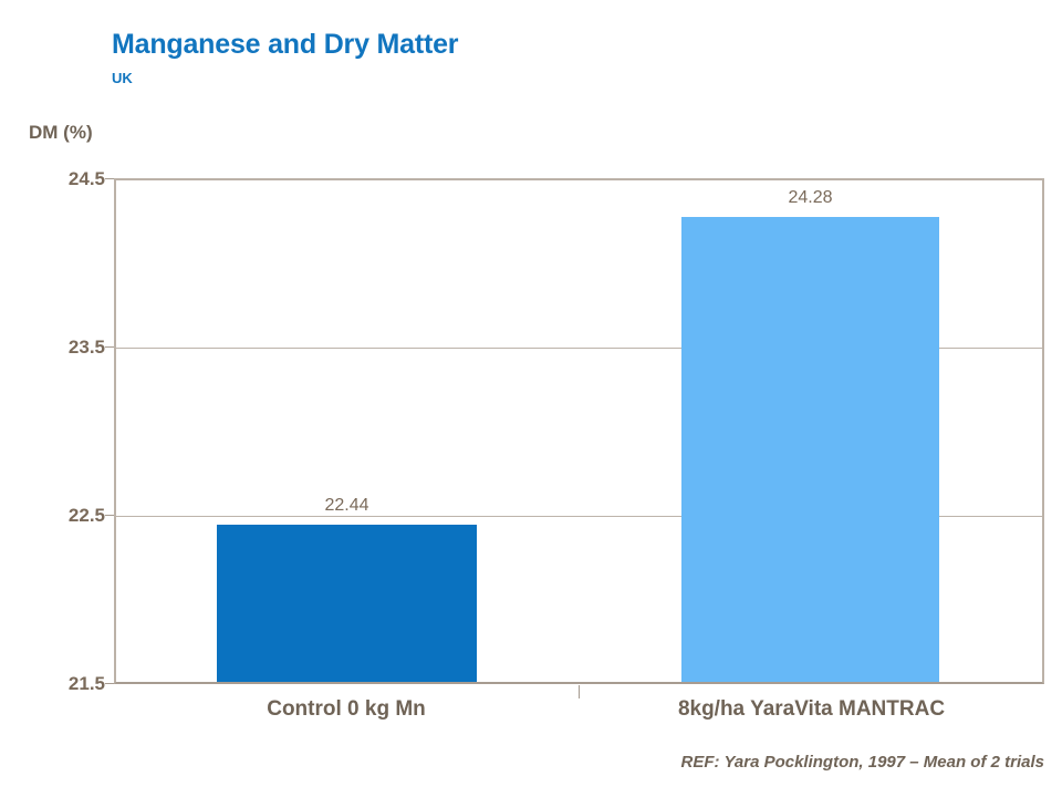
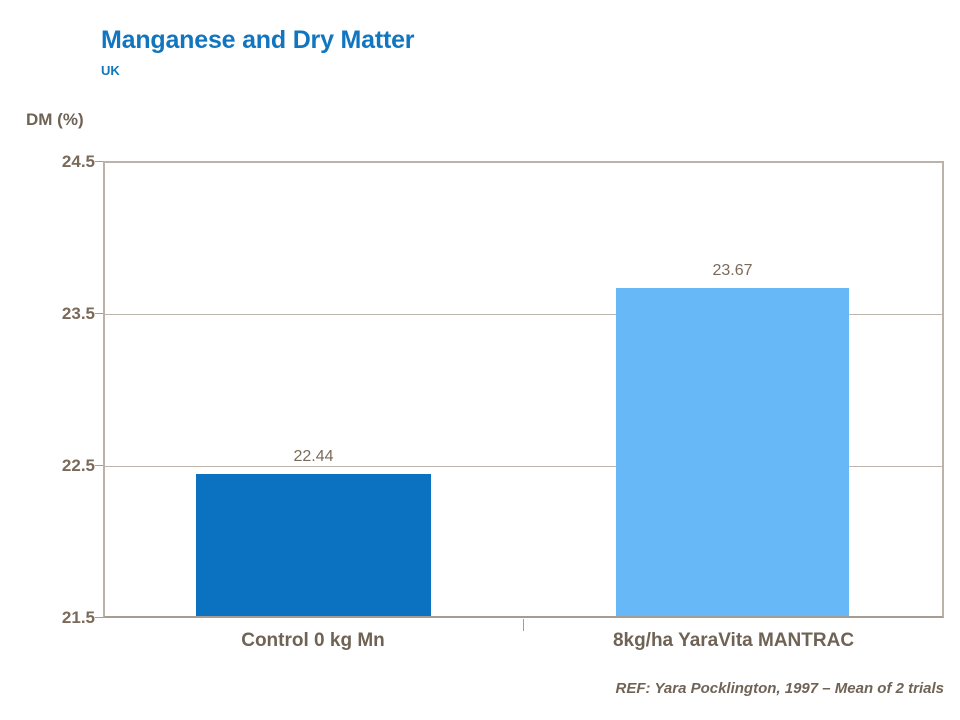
8kg/ha YaraVita MANTRAC: 24.28 -> 23.67
